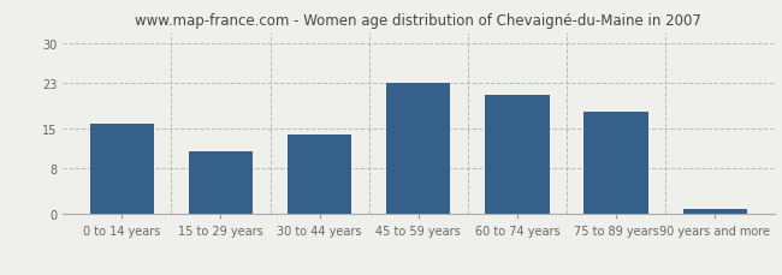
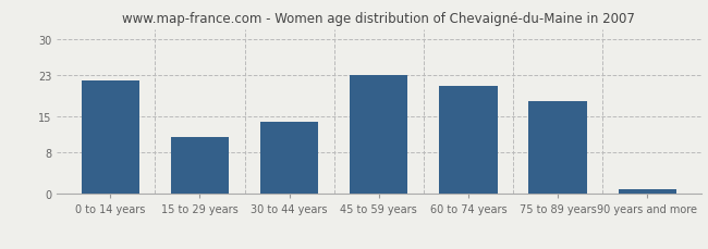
0 to 14 years: 16 -> 22
